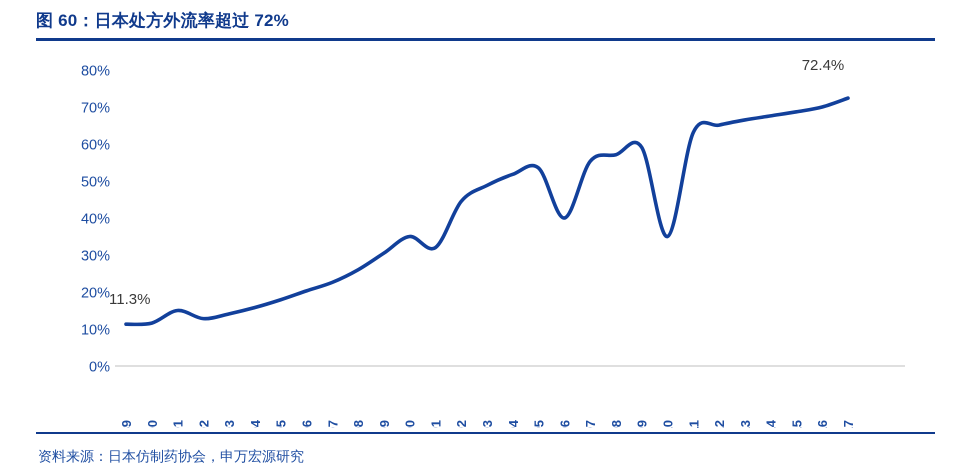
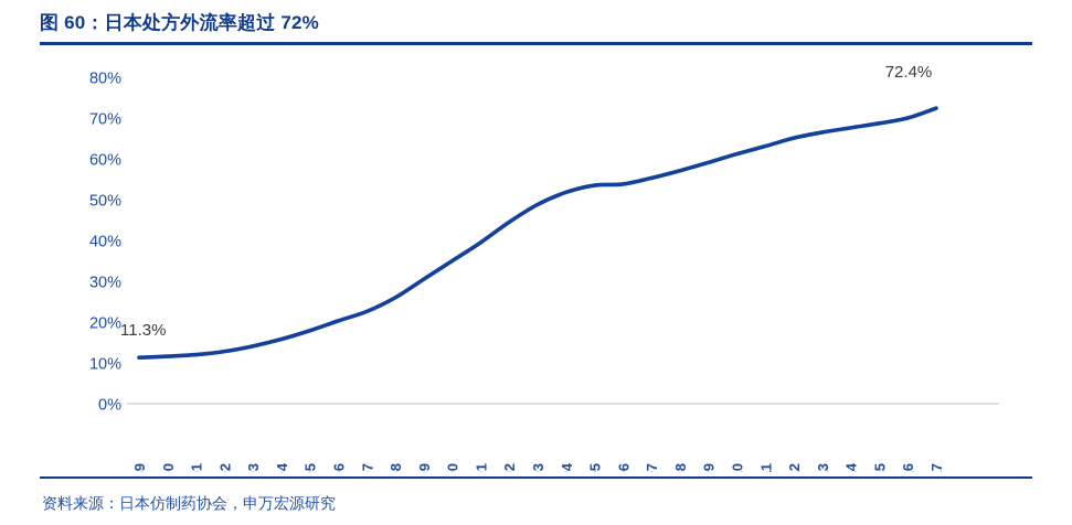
1991: 15% -> 12%
2001: 32% -> 40%
2006: 40% -> 54%
2010: 35% -> 61%
